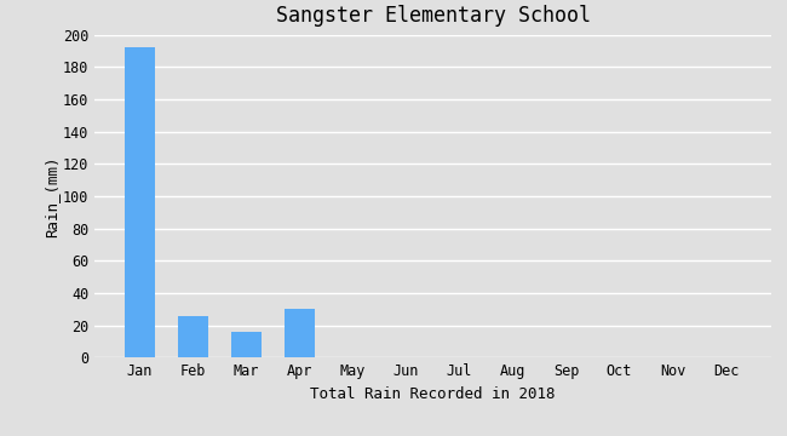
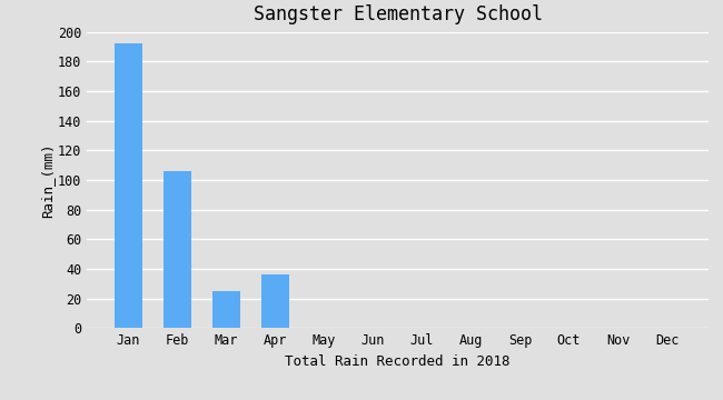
Feb: 26 -> 106
Mar: 16 -> 25
Apr: 30 -> 36
